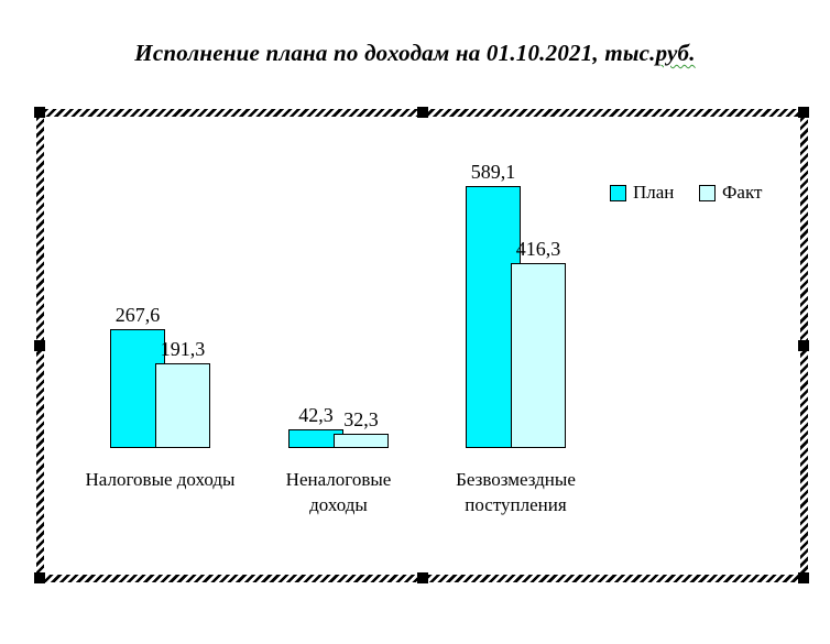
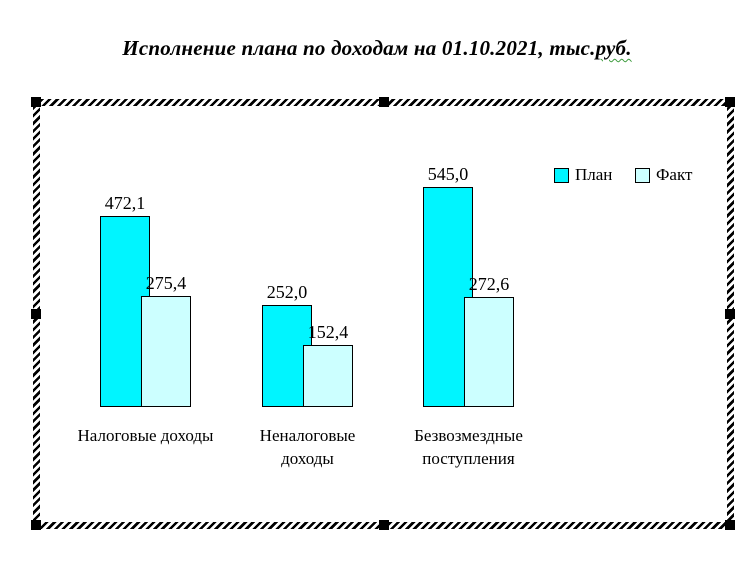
План/Налоговые доходы: 267,6 -> 472,1
Факт/Налоговые доходы: 191,3 -> 275,4
План/Неналоговые доходы: 42,3 -> 252,0
Факт/Неналоговые доходы: 32,3 -> 152,4
План/Безвозмездные поступления: 589,1 -> 545,0
Факт/Безвозмездные поступления: 416,3 -> 272,6
